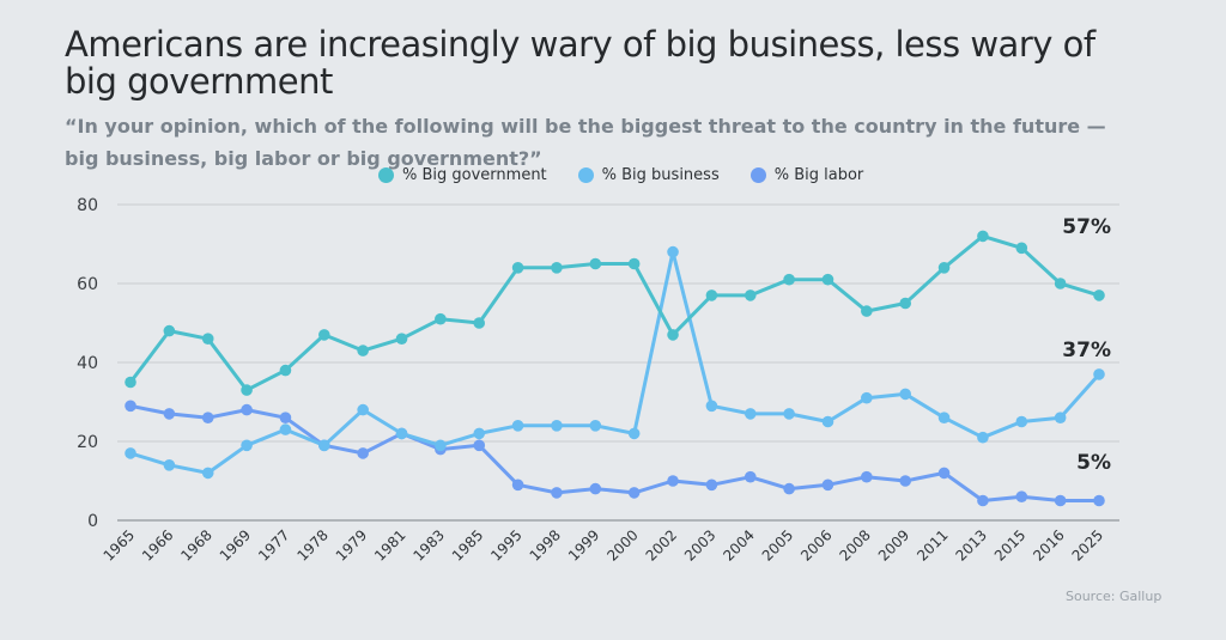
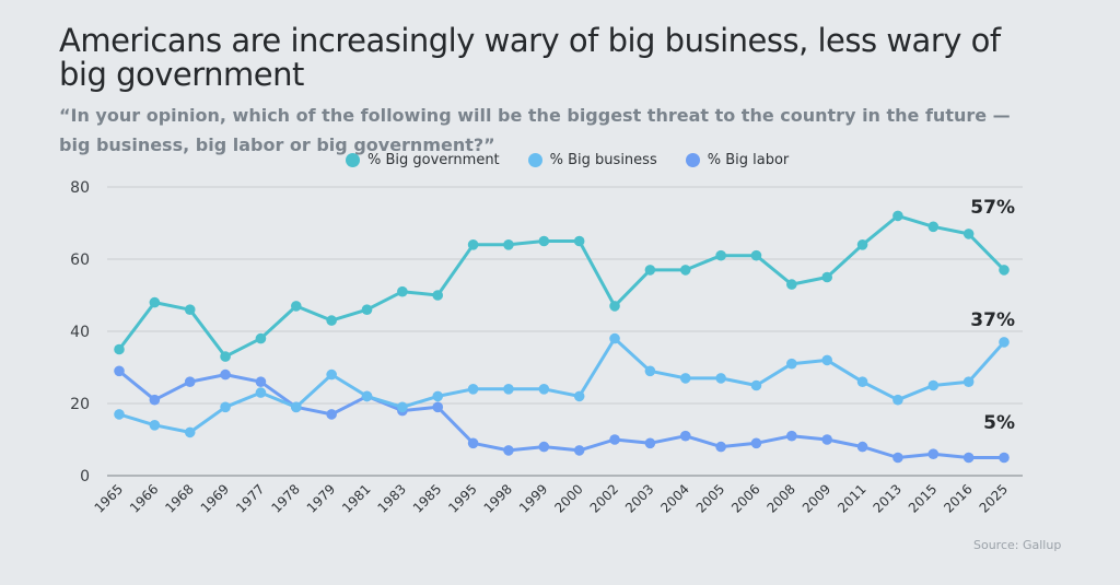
% Big labor/1966: 27 -> 21
% Big business/2002: 68 -> 38
% Big labor/2011: 12 -> 8
% Big government/2016: 60 -> 67
